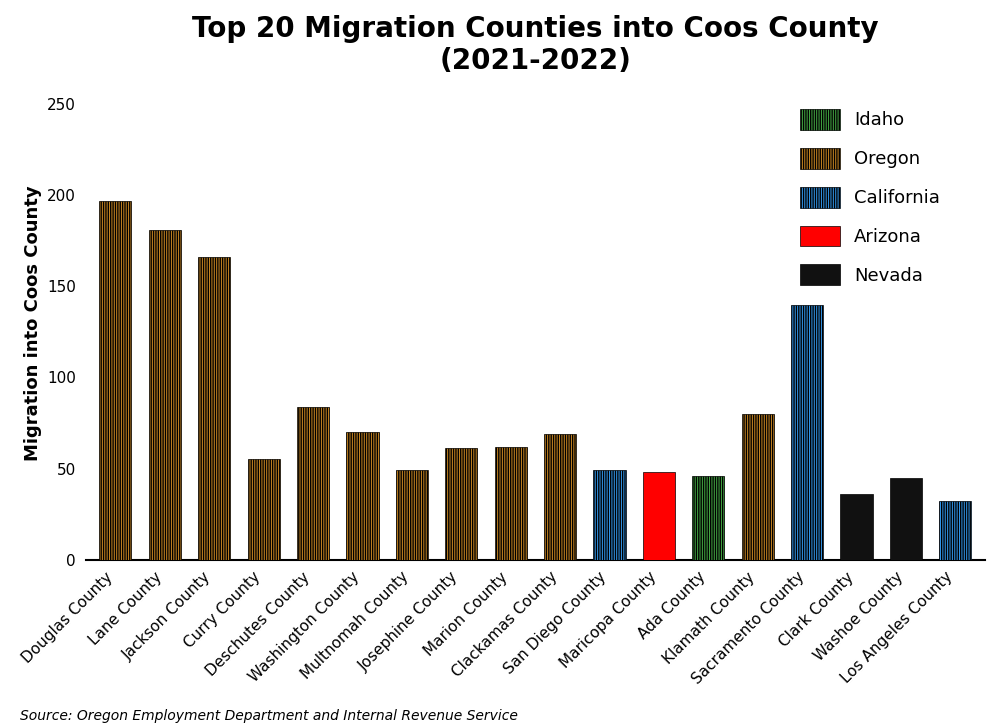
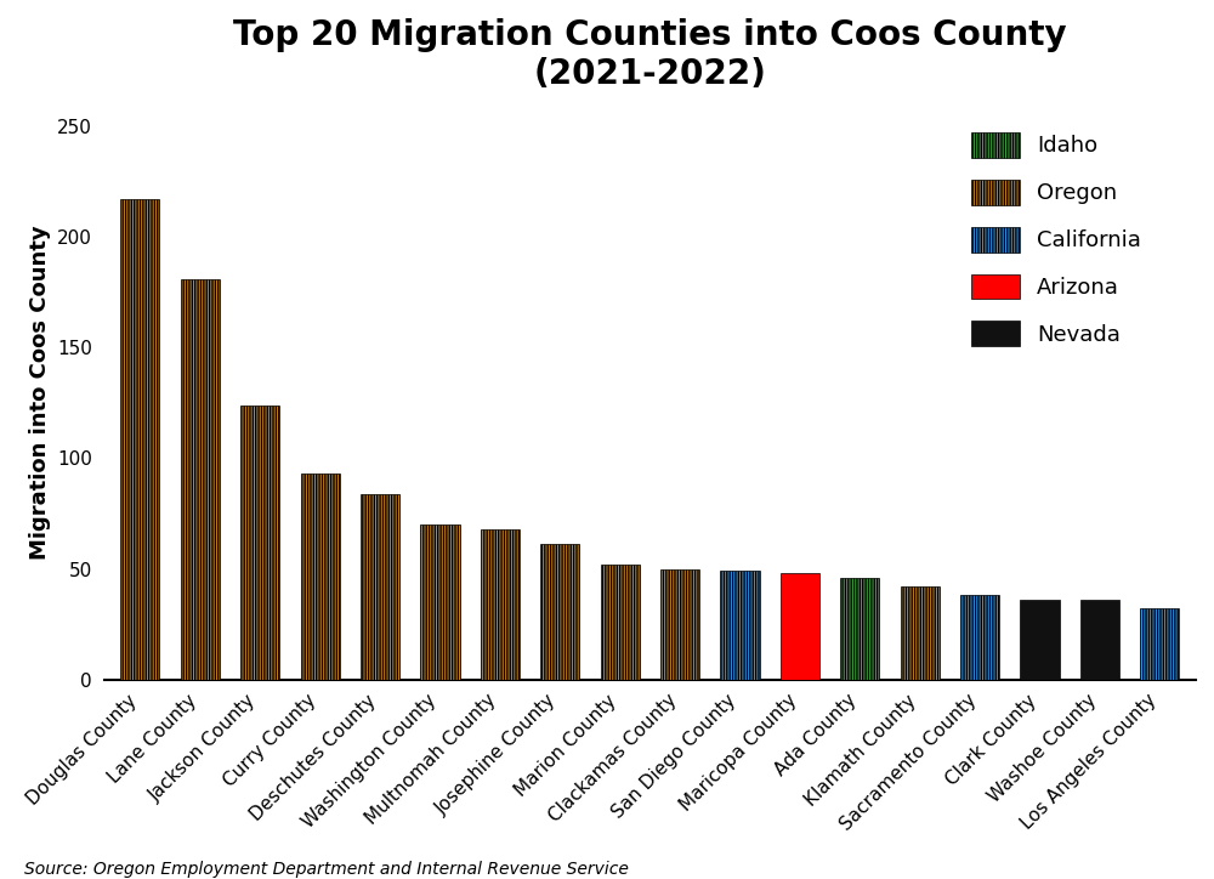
Douglas County: 197 -> 217
Jackson County: 166 -> 124
Curry County: 55 -> 93
Multnomah County: 49 -> 68
Marion County: 62 -> 52
Clackamas County: 69 -> 50
Klamath County: 80 -> 42
Sacramento County: 140 -> 38
Washoe County: 45 -> 36
